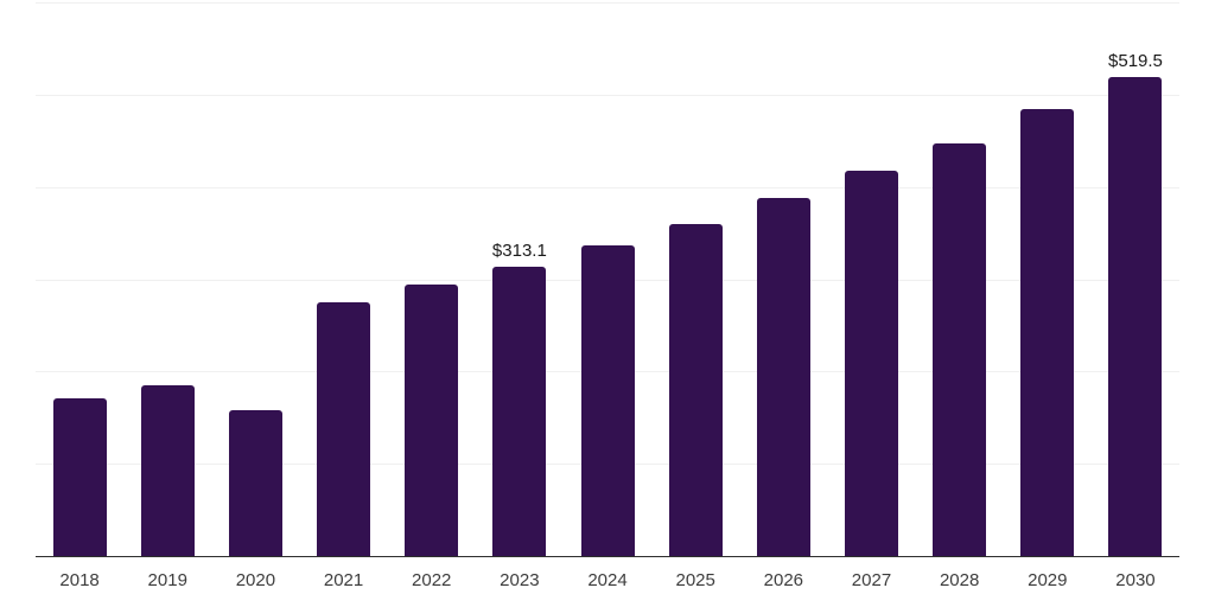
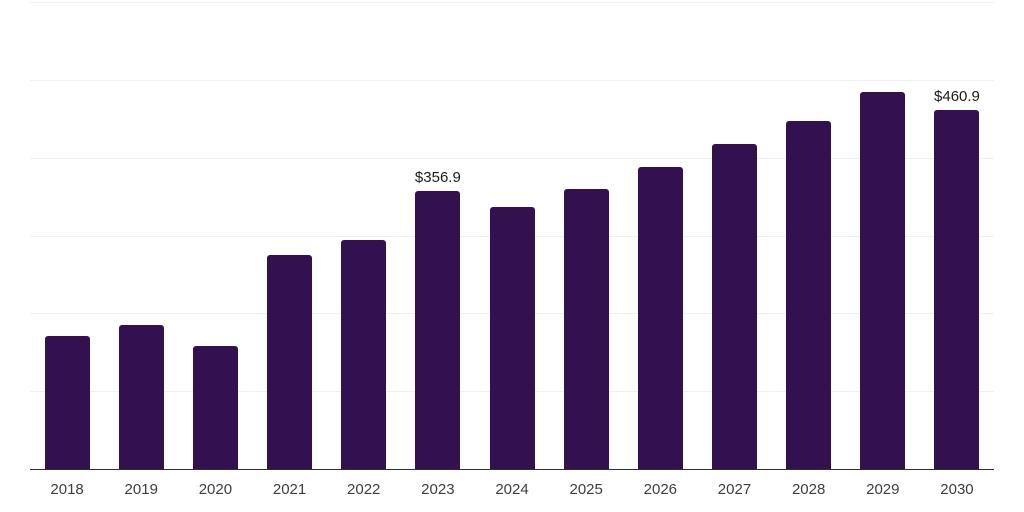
2023: $313.1 -> $356.9
2030: $519.5 -> $460.9
